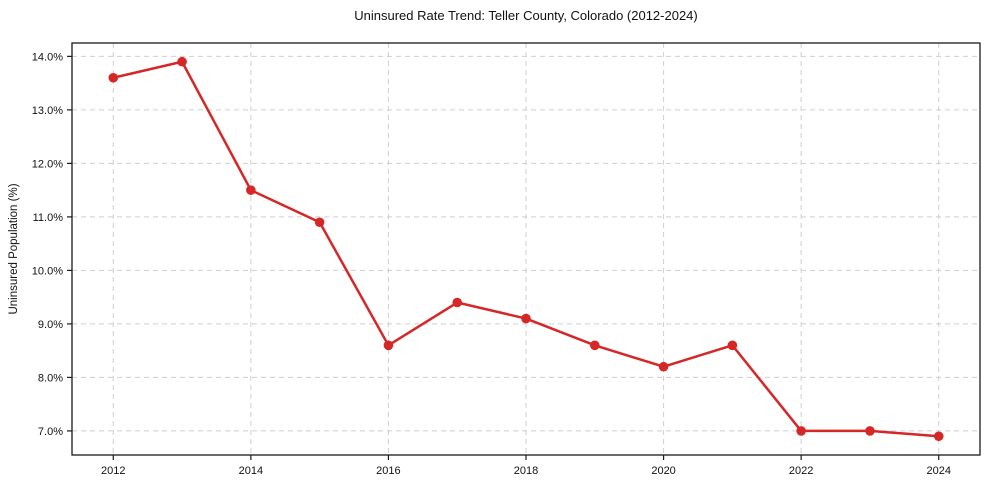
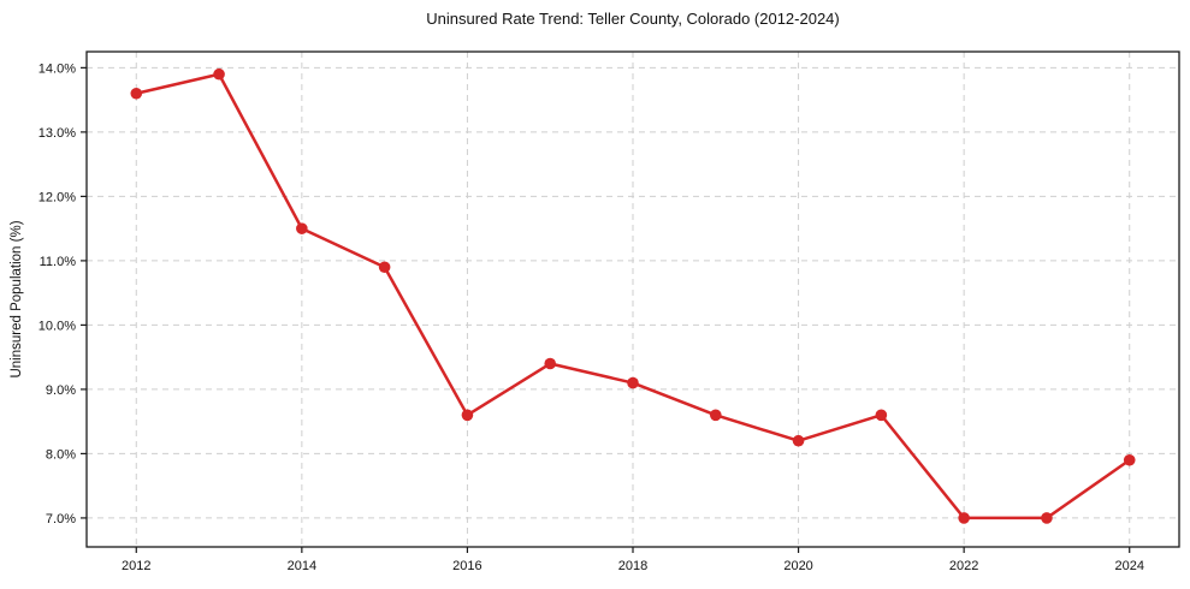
2024: 6.9% -> 7.9%
